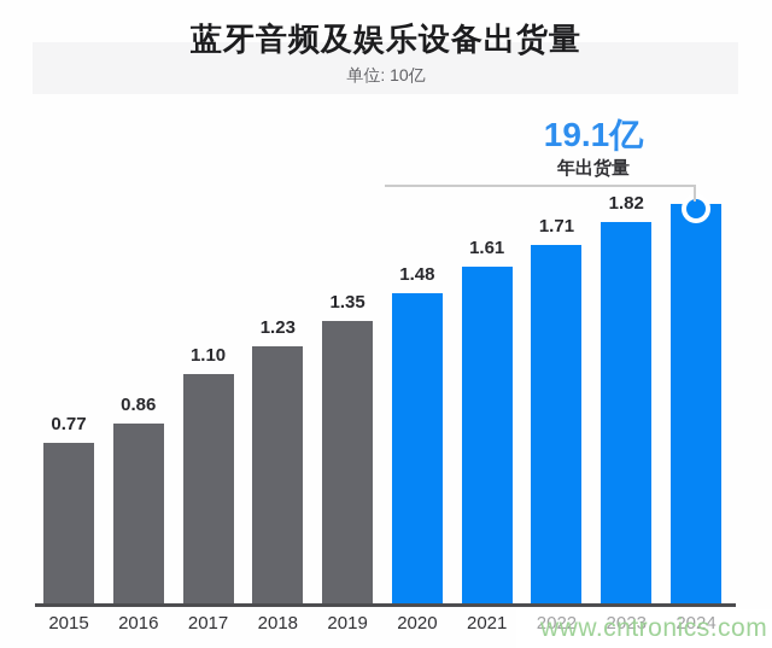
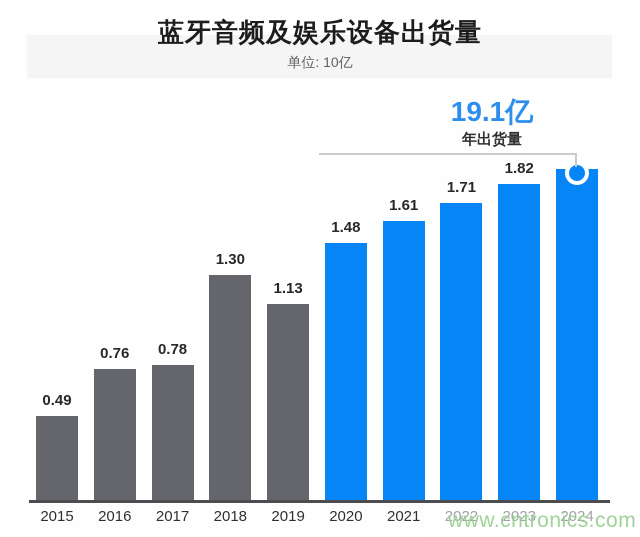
2015: 0.77 -> 0.49
2016: 0.86 -> 0.76
2017: 1.10 -> 0.78
2018: 1.23 -> 1.30
2019: 1.35 -> 1.13
